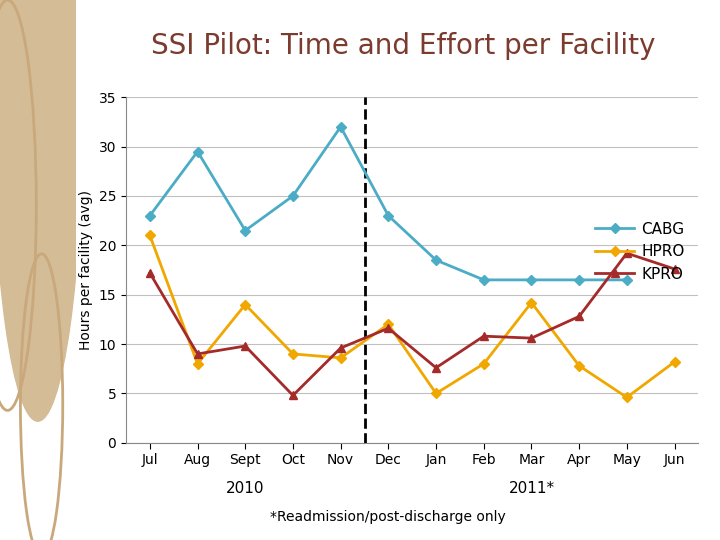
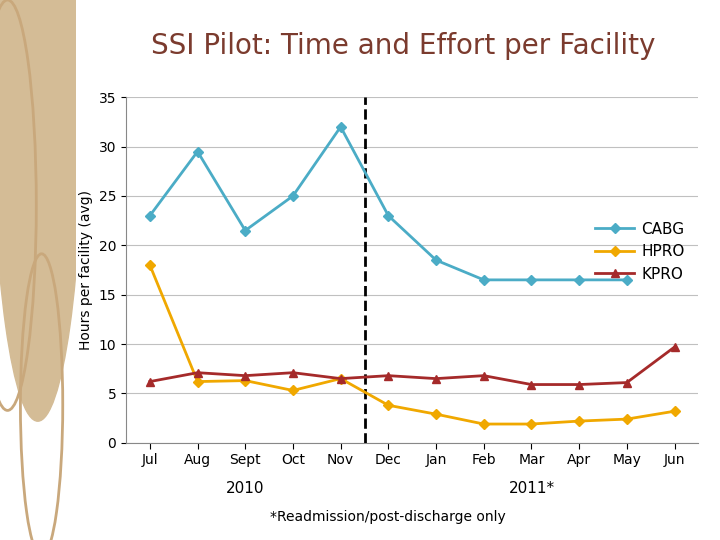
HPRO/Jul: 21.0 -> 18.0
KPRO/Jul: 17.2 -> 6.2
HPRO/Aug: 8.0 -> 6.2
KPRO/Aug: 9.0 -> 7.1
HPRO/Sept: 14.0 -> 6.3
KPRO/Sept: 9.8 -> 6.8
HPRO/Oct: 9.0 -> 5.3
KPRO/Oct: 4.8 -> 7.1
HPRO/Nov: 8.6 -> 6.5
KPRO/Nov: 9.6 -> 6.5
HPRO/Dec: 12.0 -> 3.8
KPRO/Dec: 11.6 -> 6.8
HPRO/Jan: 5.0 -> 2.9
KPRO/Jan: 7.6 -> 6.5
HPRO/Feb: 8.0 -> 1.9
KPRO/Feb: 10.8 -> 6.8
HPRO/Mar: 14.2 -> 1.9
KPRO/Mar: 10.6 -> 5.9
HPRO/Apr: 7.8 -> 2.2
KPRO/Apr: 12.8 -> 5.9
HPRO/May: 4.6 -> 2.4
KPRO/May: 19.2 -> 6.1
HPRO/Jun: 8.2 -> 3.2
KPRO/Jun: 17.6 -> 9.7
